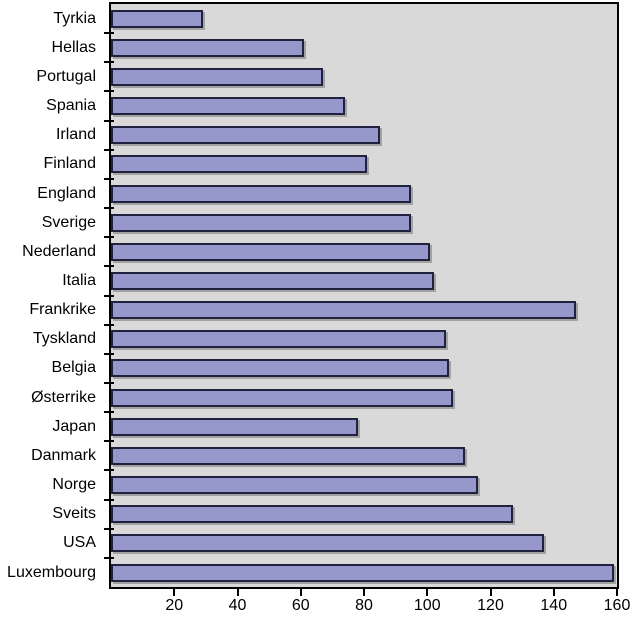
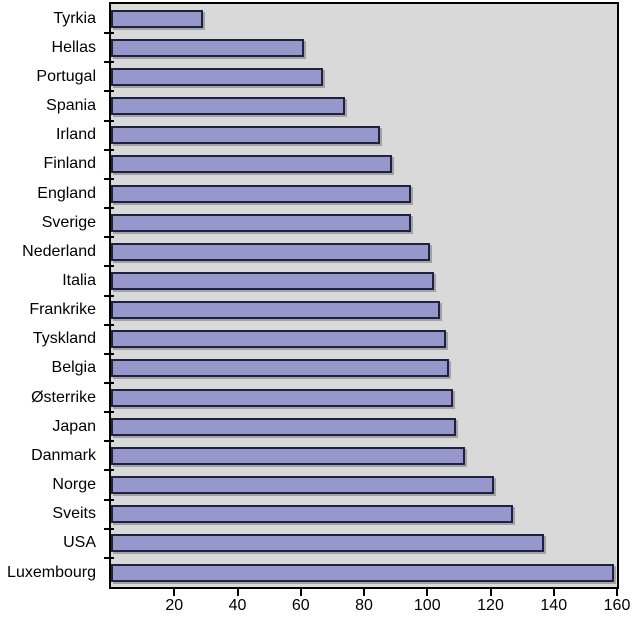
Finland: 81 -> 89
Frankrike: 147 -> 104
Japan: 78 -> 109
Norge: 116 -> 121
